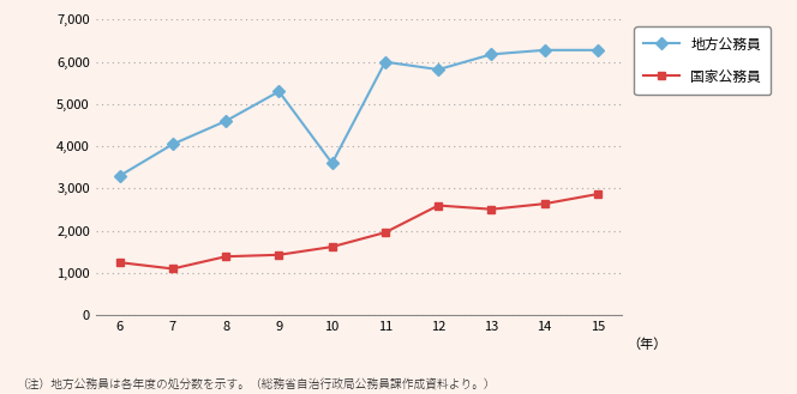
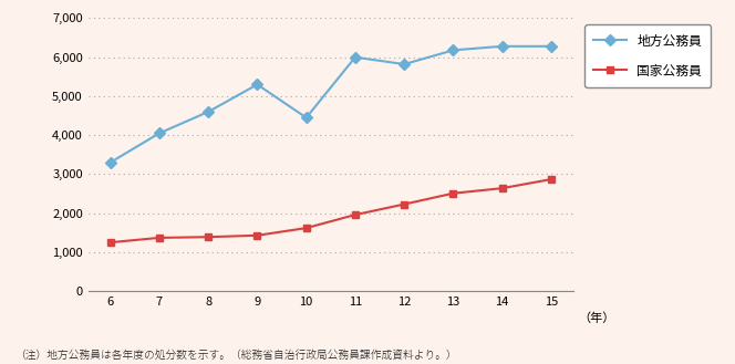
国家公務員/7: 1,100 -> 1,370
地方公務員/10: 3,600 -> 4,450
国家公務員/12: 2,600 -> 2,230
